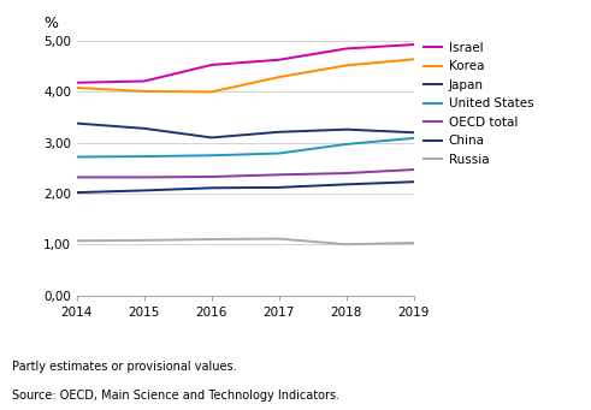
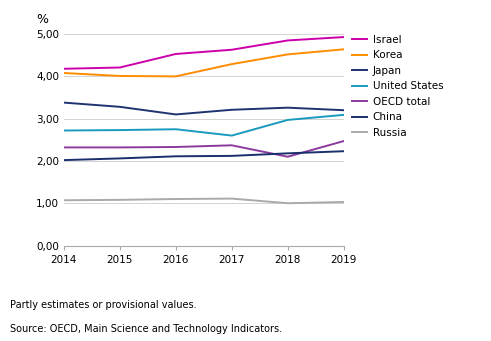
United States/2017: 2,79 -> 2,60
OECD total/2018: 2,40 -> 2,10
